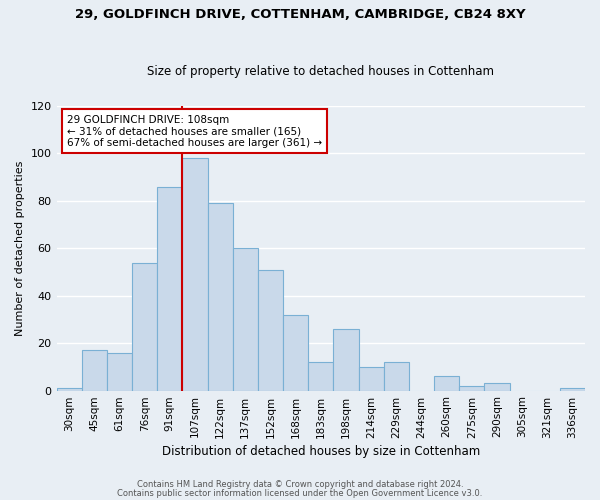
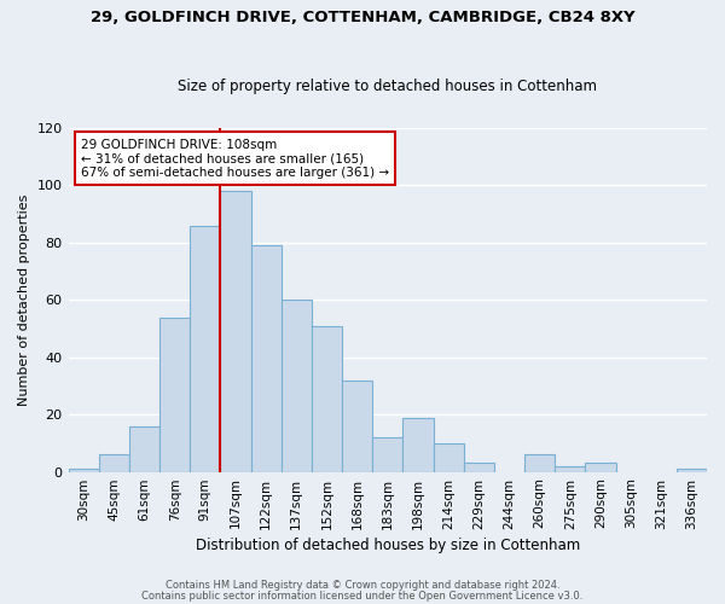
45sqm: 17 -> 6
198sqm: 26 -> 19
229sqm: 12 -> 3
